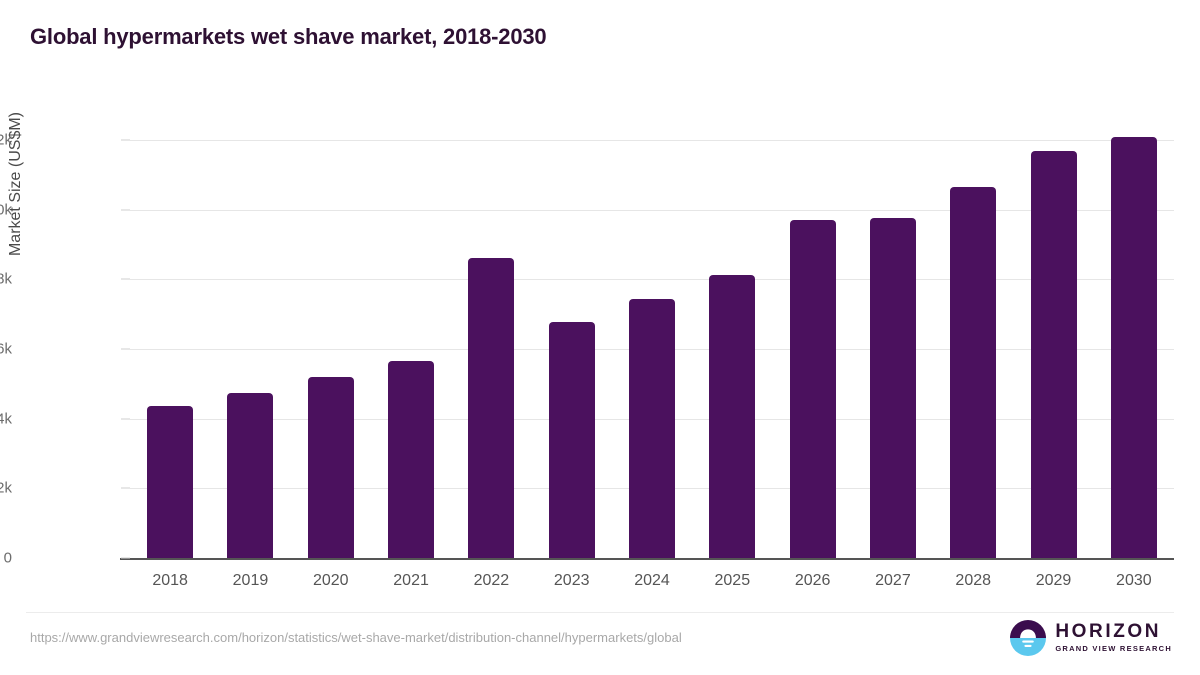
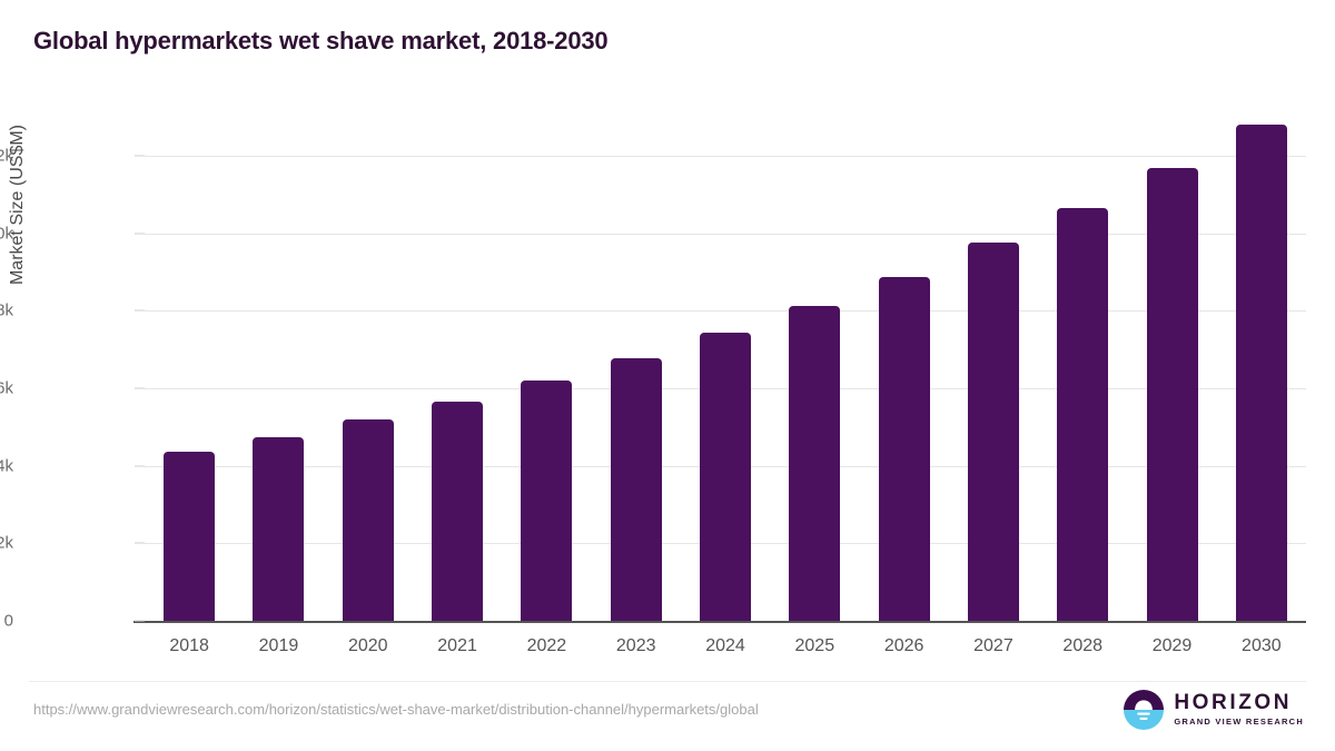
2022: 8.6k -> 6.2k
2026: 9.7k -> 8.9k
2030: 12.1k -> 12.8k
